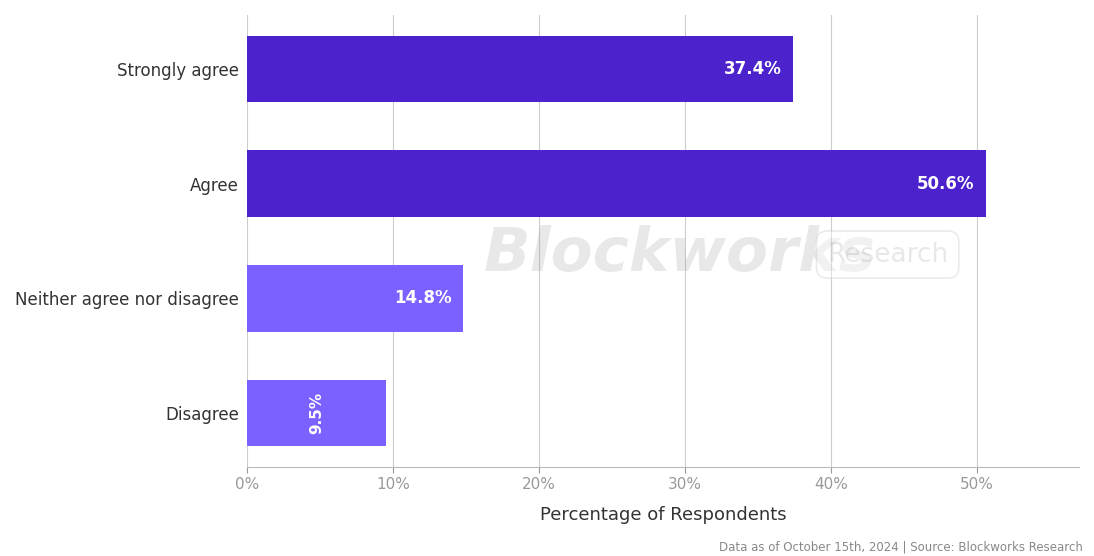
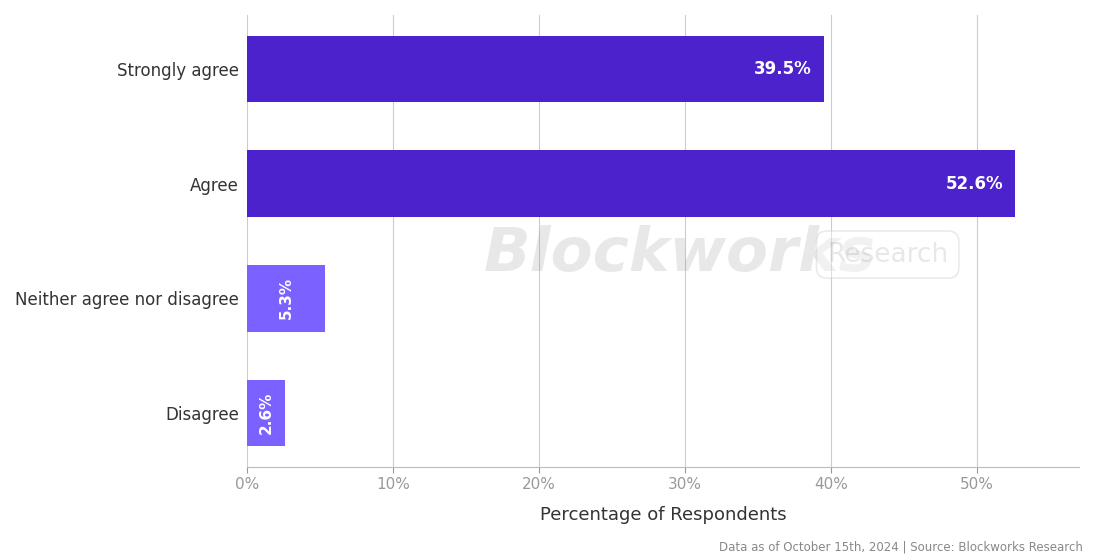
Strongly agree: 37.4% -> 39.5%
Agree: 50.6% -> 52.6%
Neither agree nor disagree: 14.8% -> 5.3%
Disagree: 9.5% -> 2.6%
